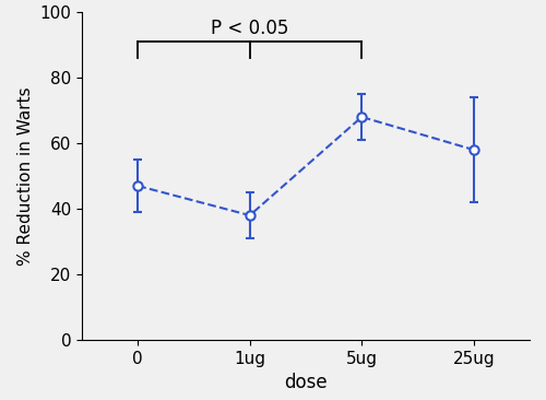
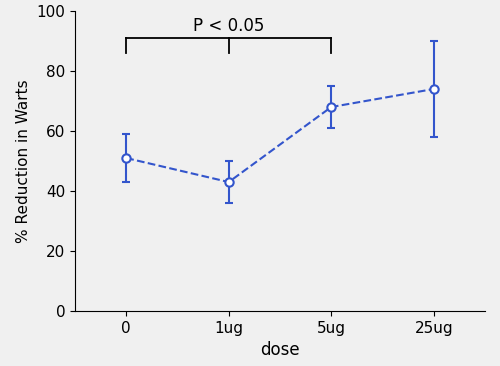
0: 47 -> 51
1ug: 38 -> 43
25ug: 58 -> 74
